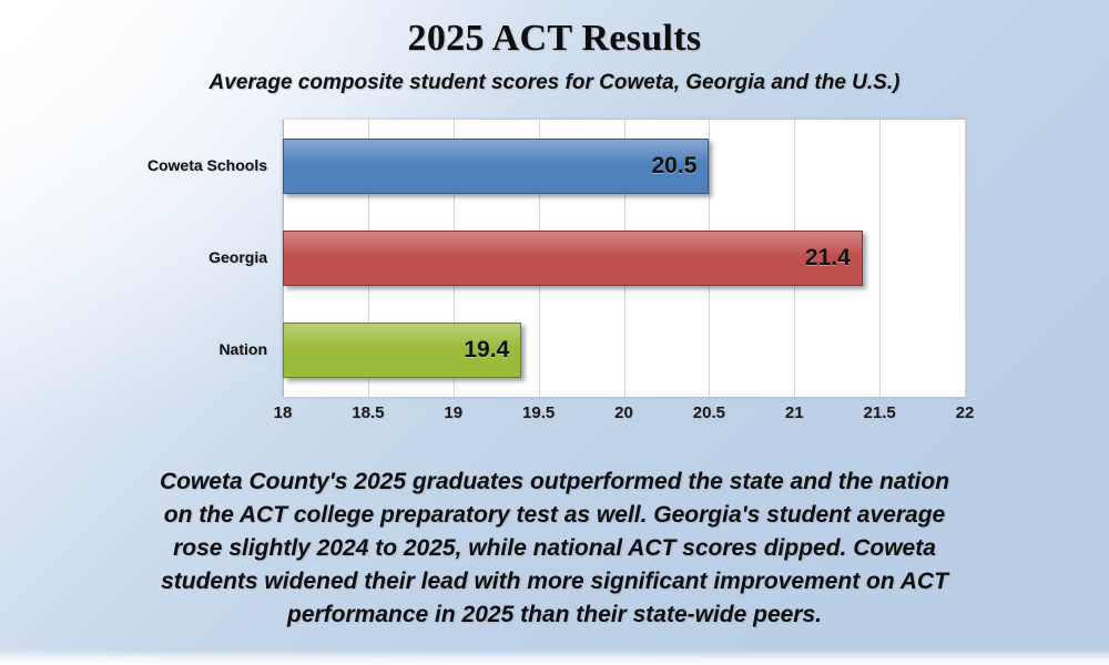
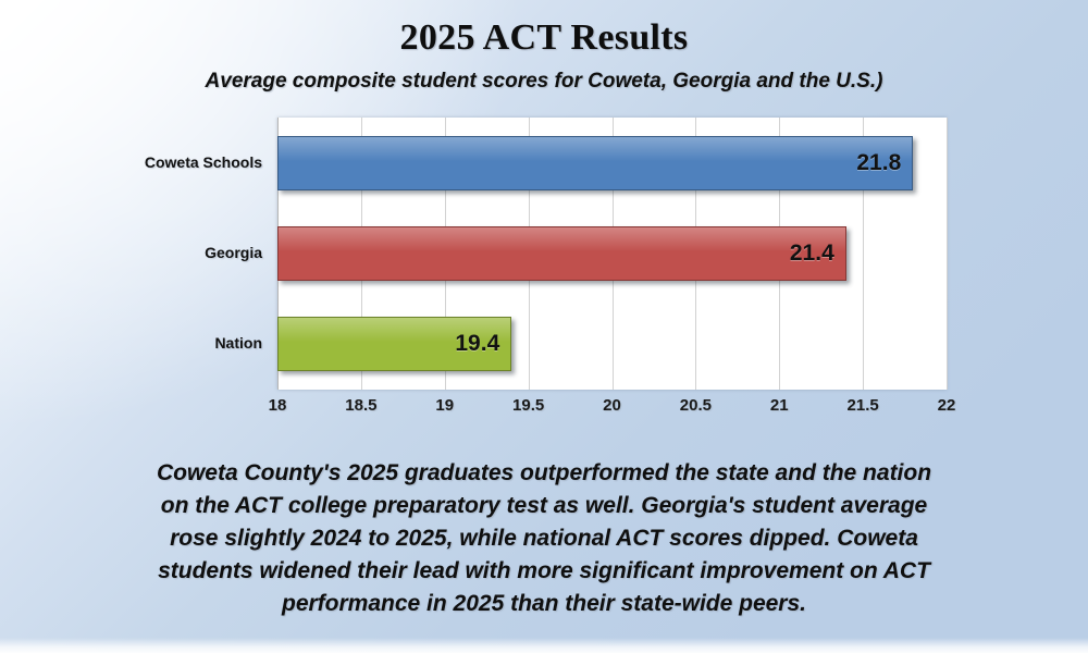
Coweta Schools: 20.5 -> 21.8
